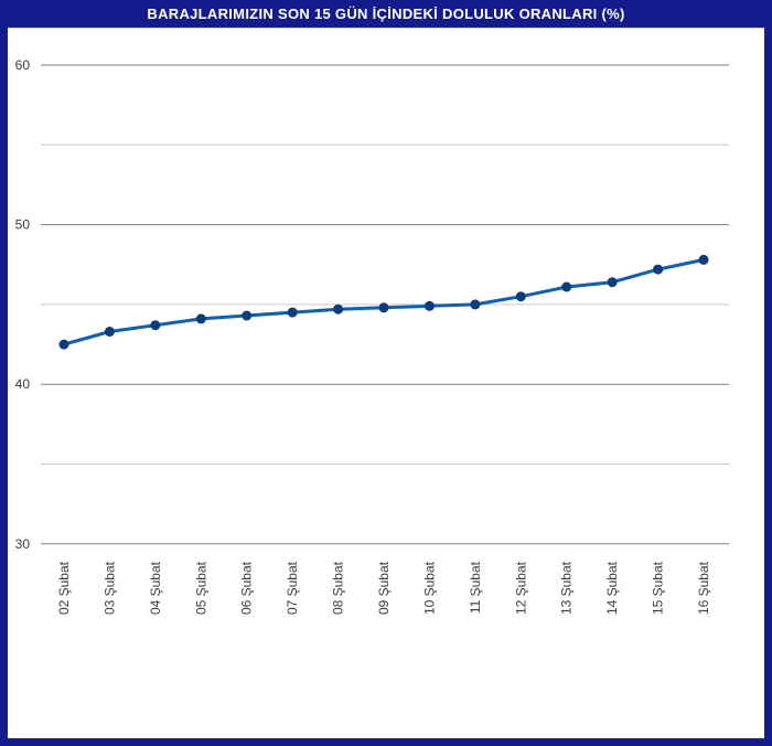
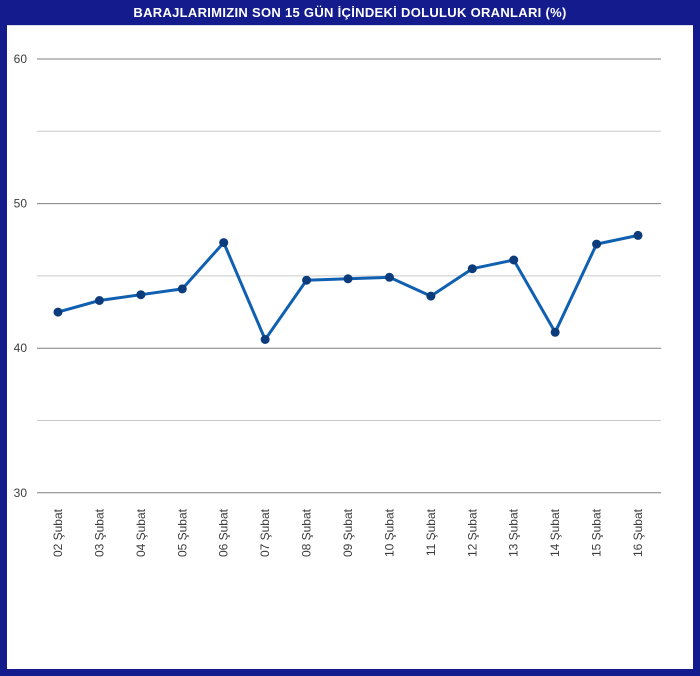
06 Şubat: 44.3 -> 47.3
07 Şubat: 44.5 -> 40.6
11 Şubat: 45.0 -> 43.6
14 Şubat: 46.4 -> 41.1
